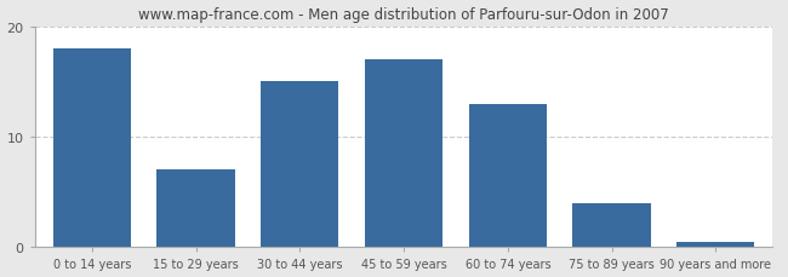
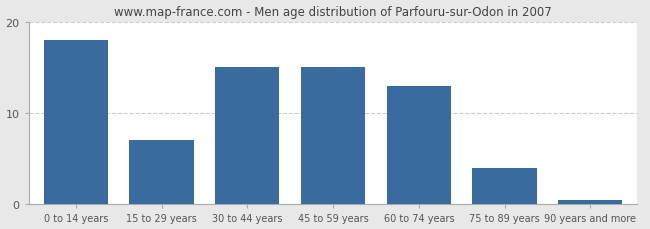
45 to 59 years: 17.0 -> 15.0
